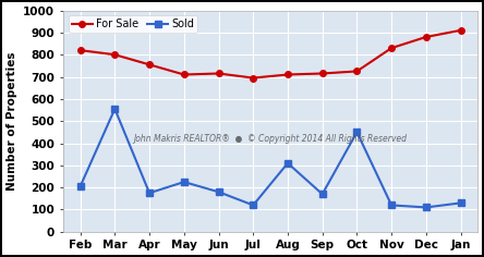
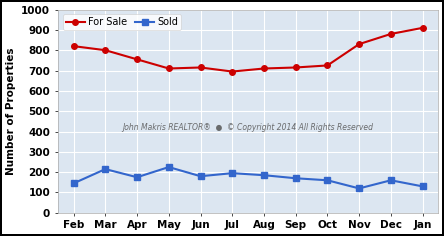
Sold/Feb: 205 -> 145
Sold/Mar: 555 -> 215
Sold/Jul: 120 -> 195
Sold/Aug: 310 -> 185
Sold/Oct: 450 -> 160
Sold/Dec: 110 -> 160
